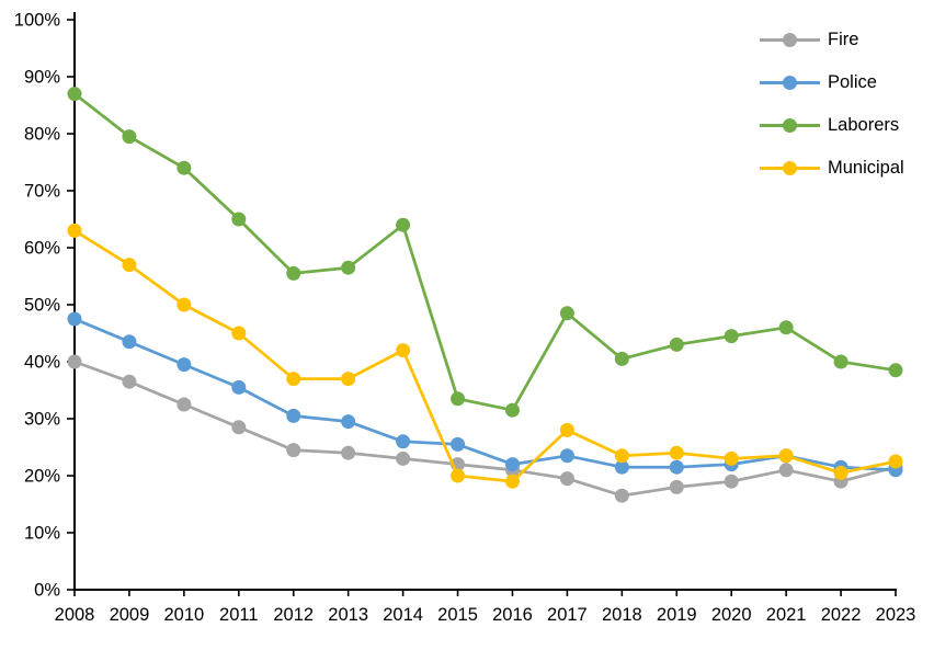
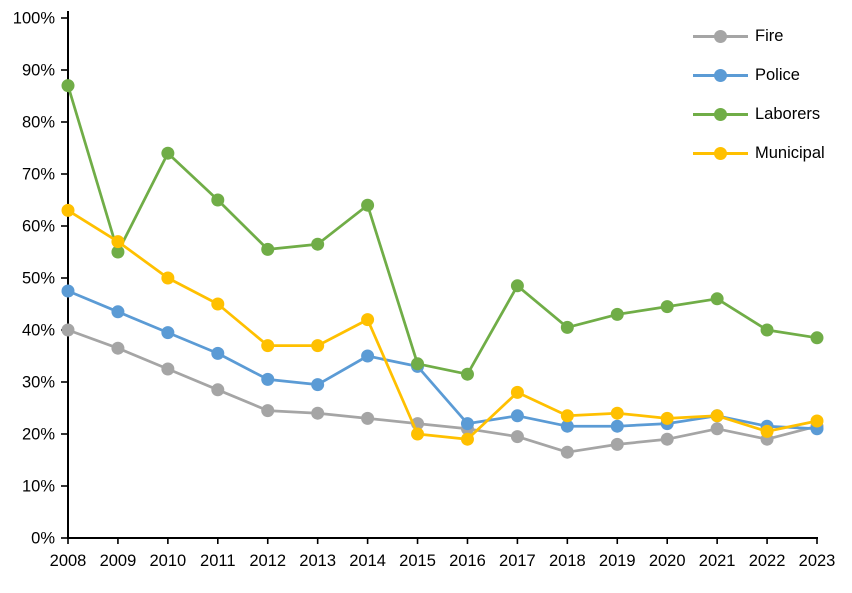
Laborers/2009: 80% -> 55%
Police/2014: 26% -> 35%
Police/2015: 26% -> 33%
